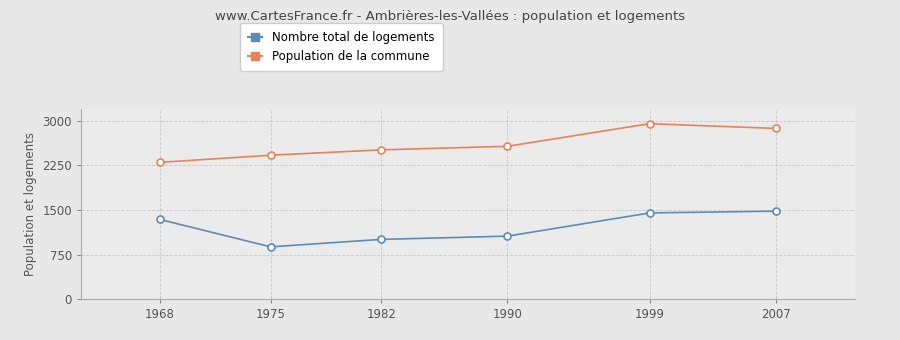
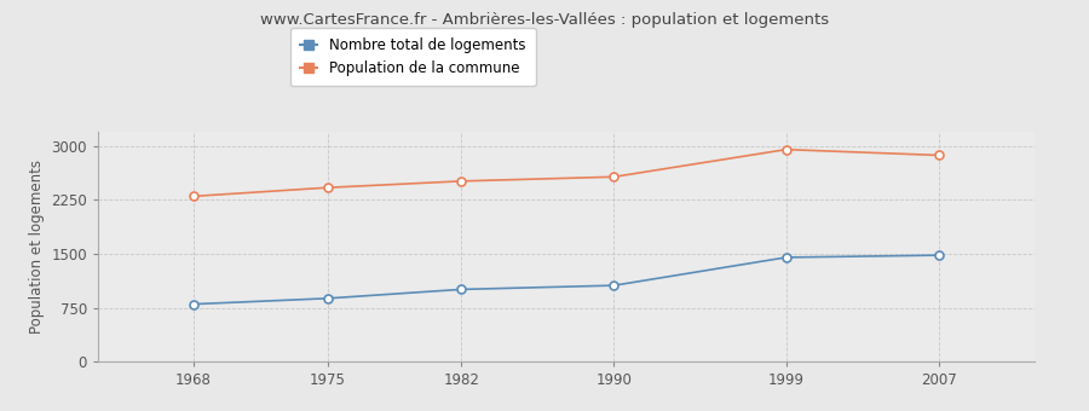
Nombre total de logements/1968: 1340 -> 800
